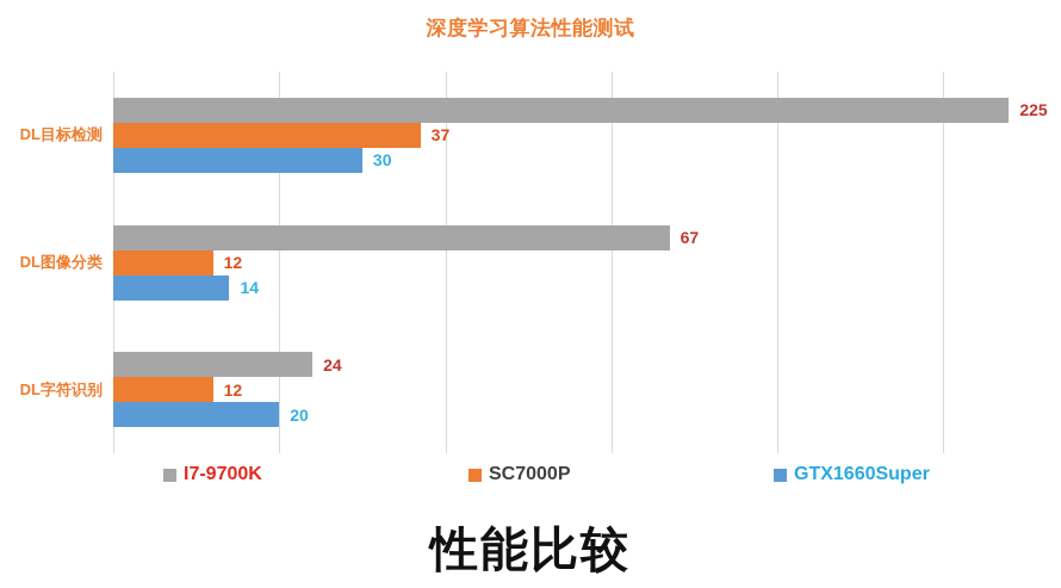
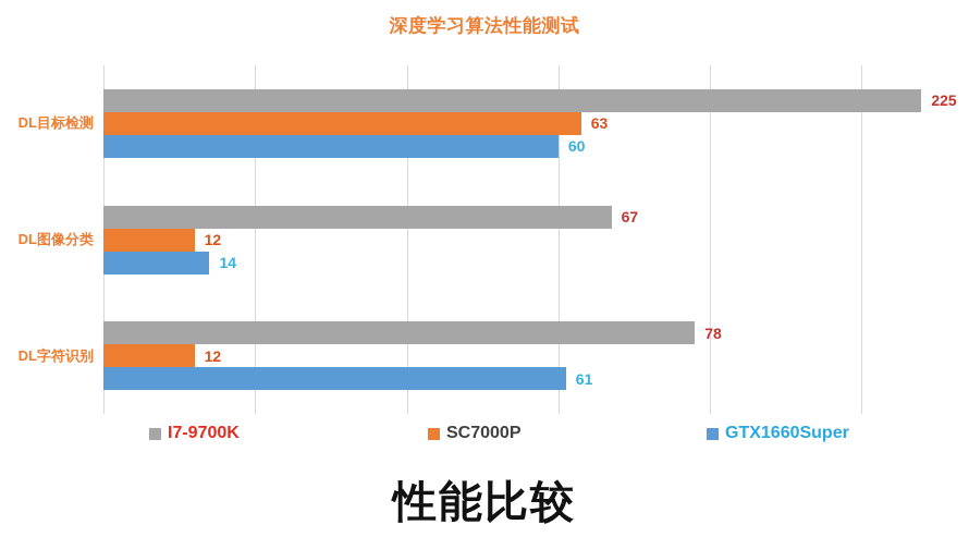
SC7000P/DL目标检测: 37 -> 63
GTX1660Super/DL目标检测: 30 -> 60
I7-9700K/DL字符识别: 24 -> 78
GTX1660Super/DL字符识别: 20 -> 61
